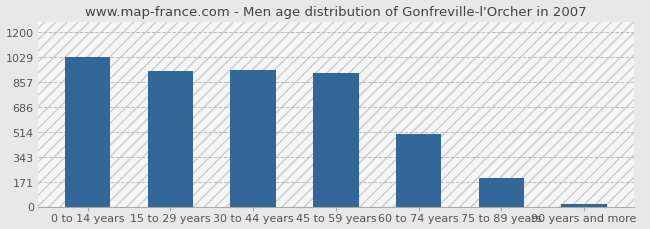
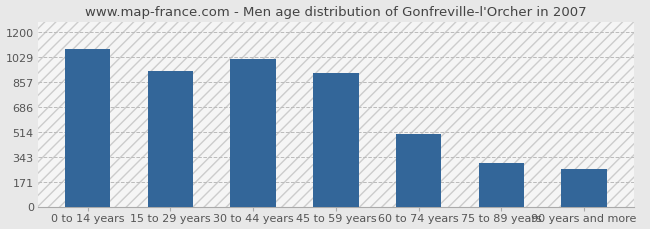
0 to 14 years: 1030 -> 1080
30 to 44 years: 940 -> 1010
75 to 89 years: 200 -> 300
90 years and more: 20 -> 260
